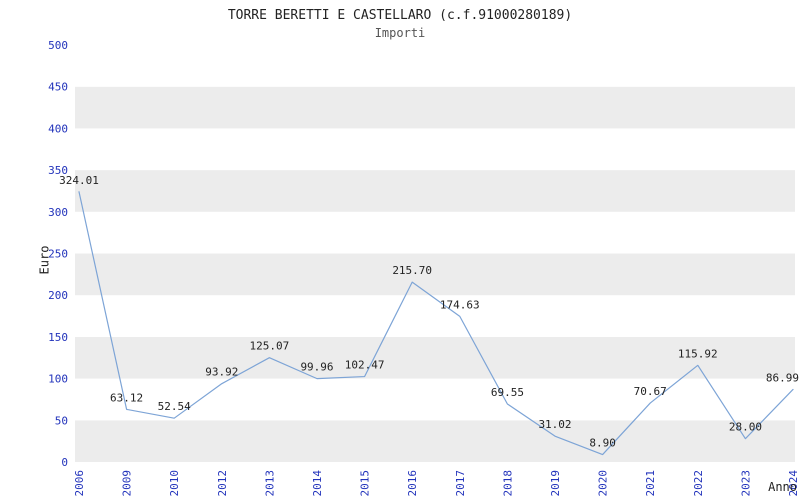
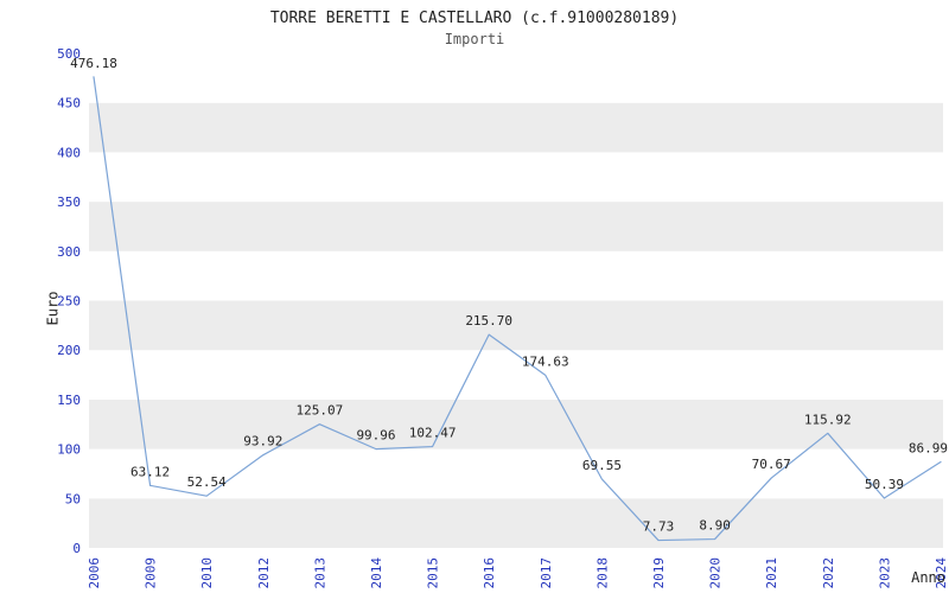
2006: 324.01 -> 476.18
2019: 31.02 -> 7.73
2023: 28.00 -> 50.39
